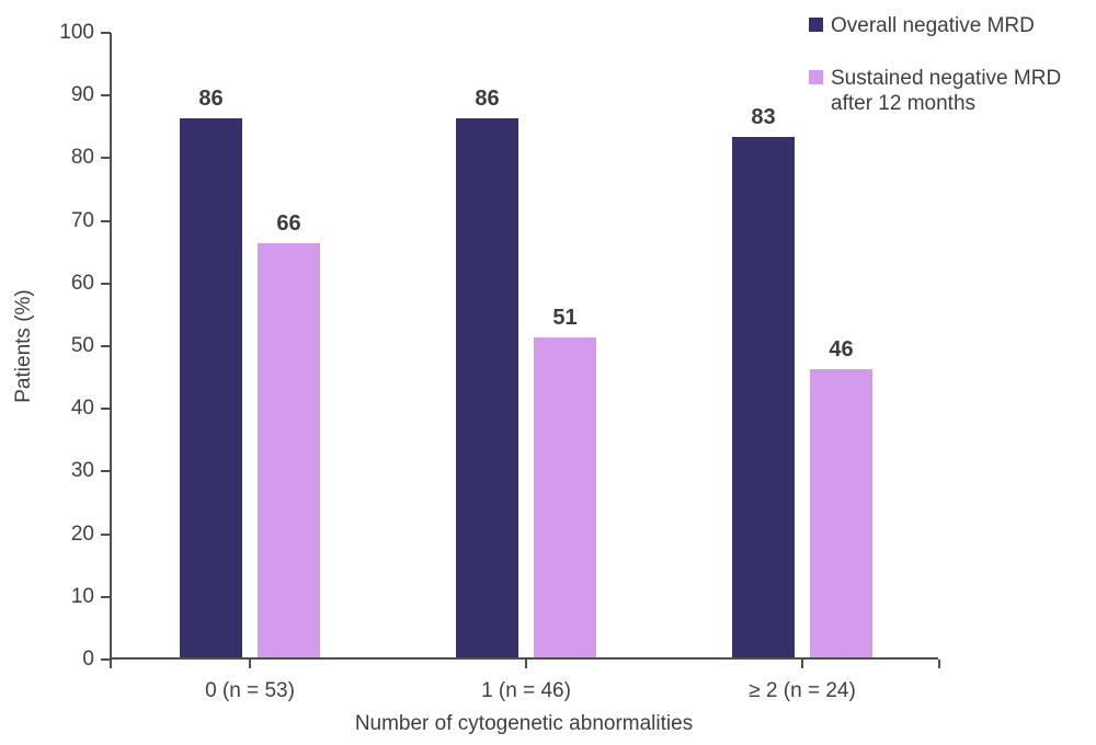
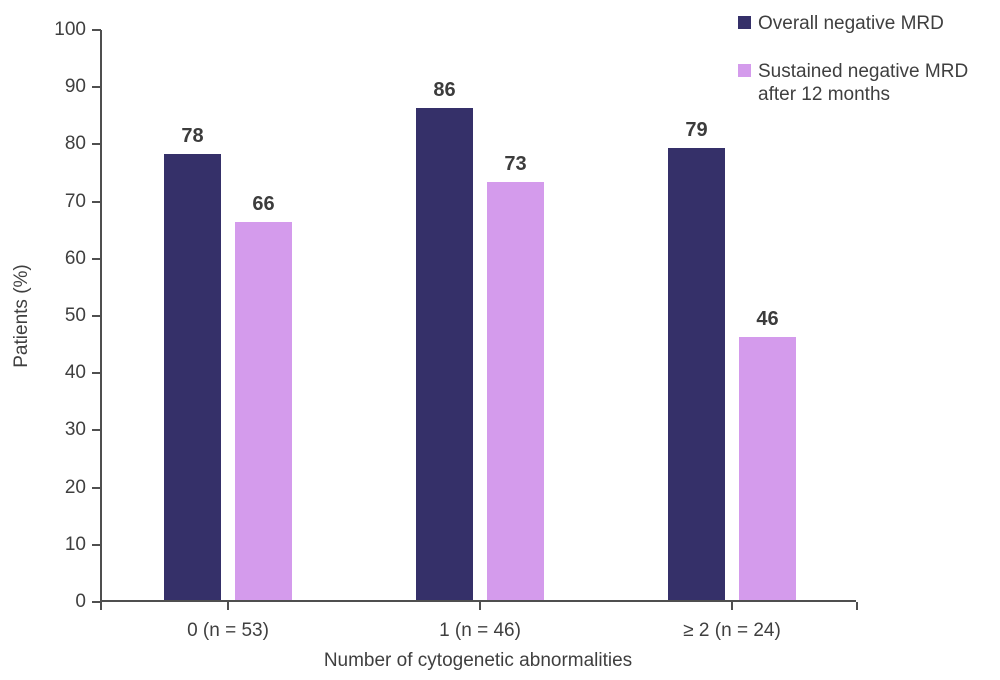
Overall negative MRD/0 (n = 53): 86 -> 78
Sustained negative MRD after 12 months/1 (n = 46): 51 -> 73
Overall negative MRD/≥ 2 (n = 24): 83 -> 79
